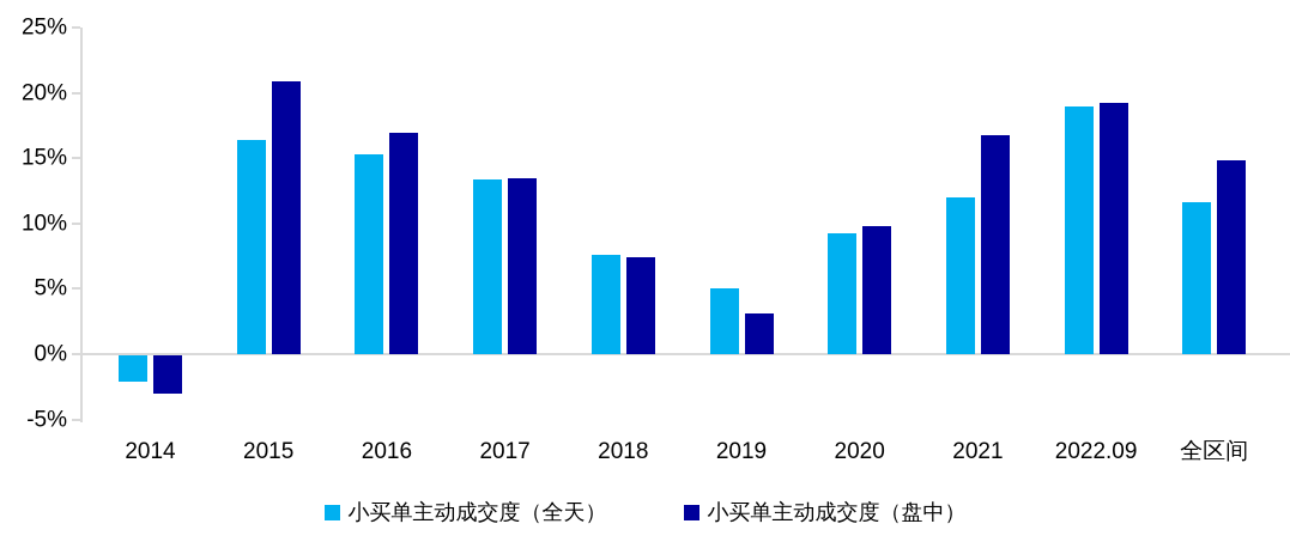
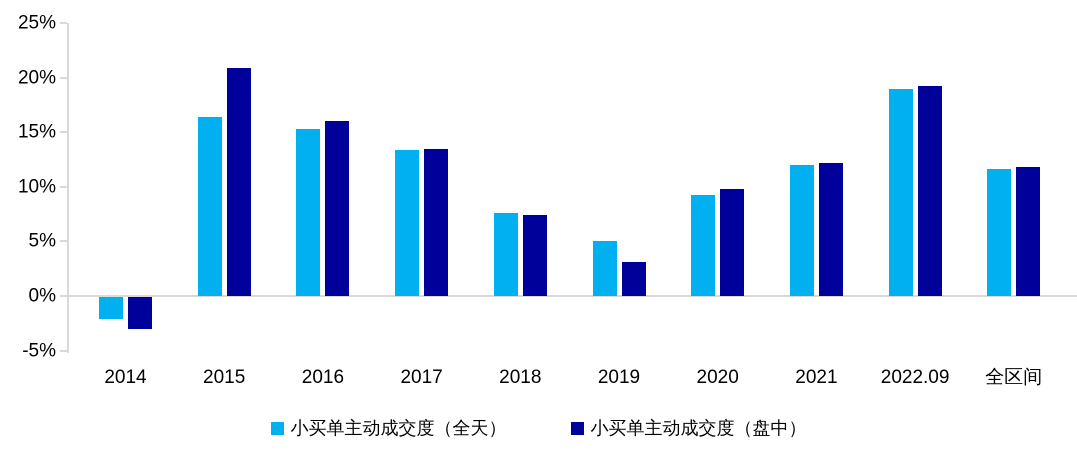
小买单主动成交度（盘中）/2016: 16.9% -> 16.0%
小买单主动成交度（盘中）/2021: 16.8% -> 12.2%
小买单主动成交度（盘中）/全区间: 14.8% -> 11.8%
